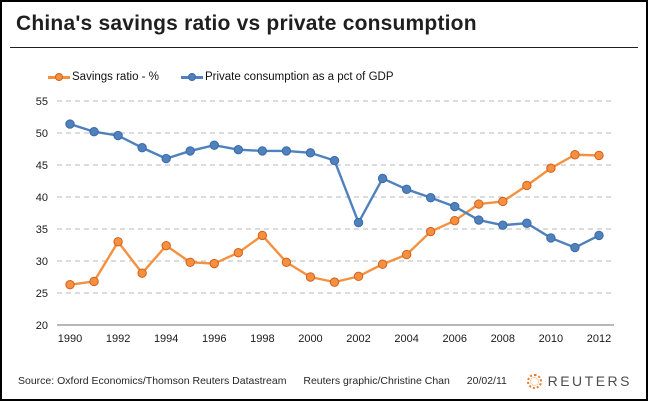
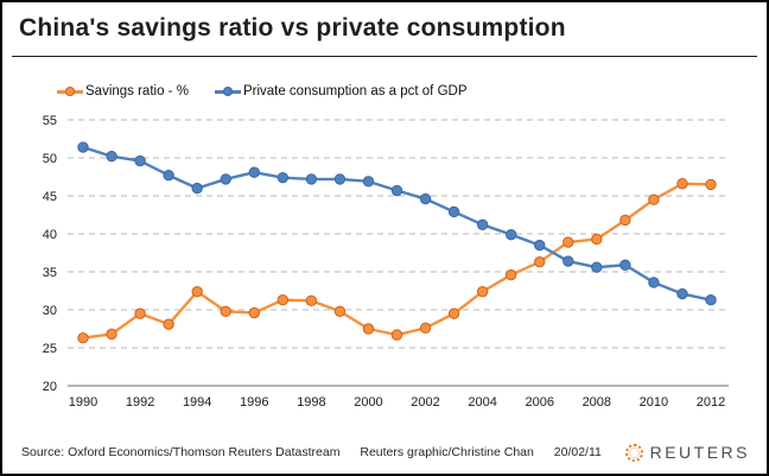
Savings ratio - %/1992: 33 -> 30
Savings ratio - %/1998: 34 -> 31
Private consumption as a pct of GDP/2002: 36 -> 45
Savings ratio - %/2004: 31 -> 32
Private consumption as a pct of GDP/2012: 34 -> 31
